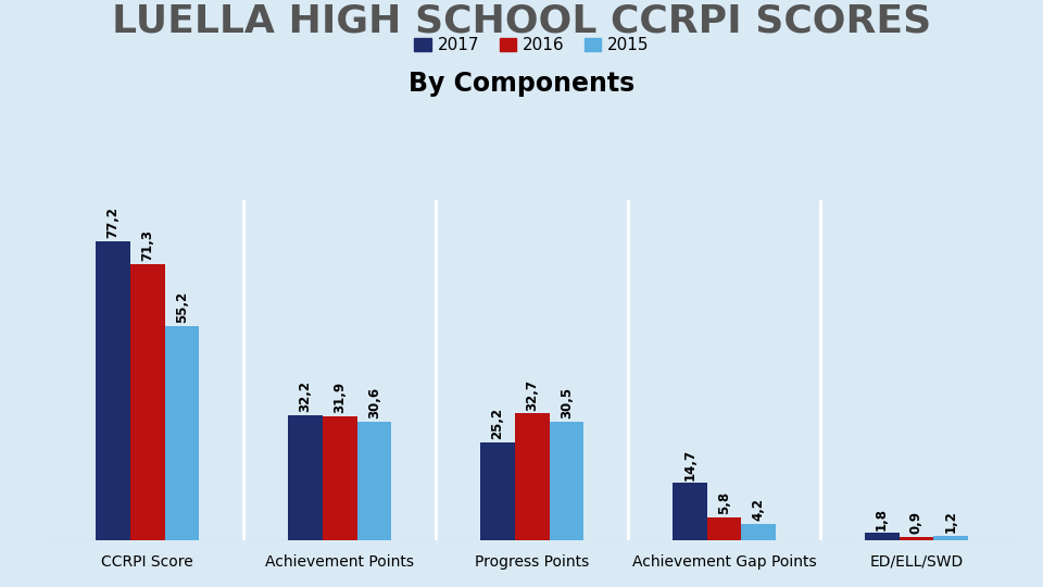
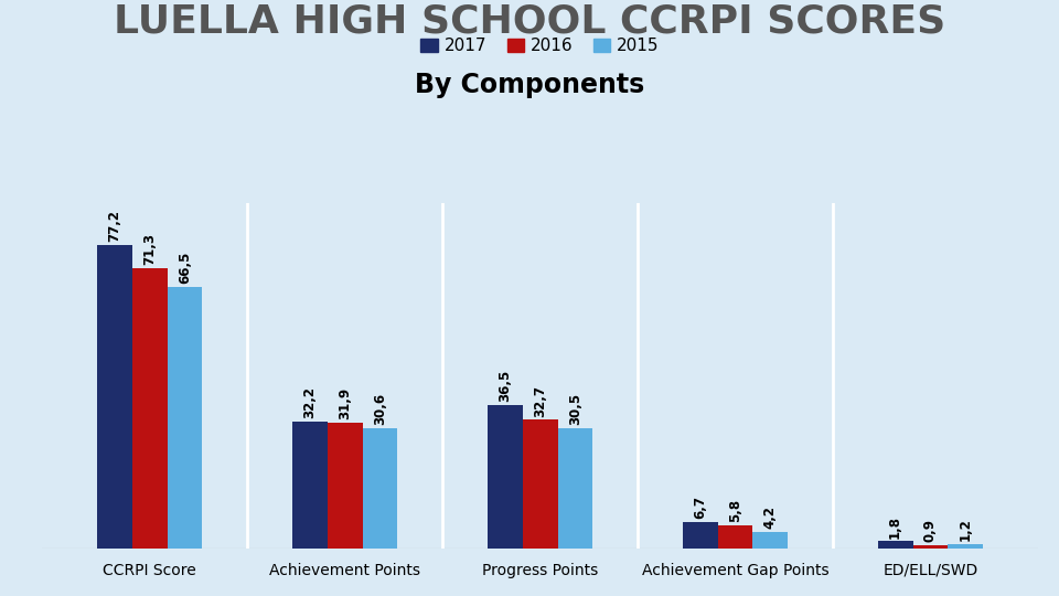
2015/CCRPI Score: 55,2 -> 66,5
2017/Progress Points: 25,2 -> 36,5
2017/Achievement Gap Points: 14,7 -> 6,7
